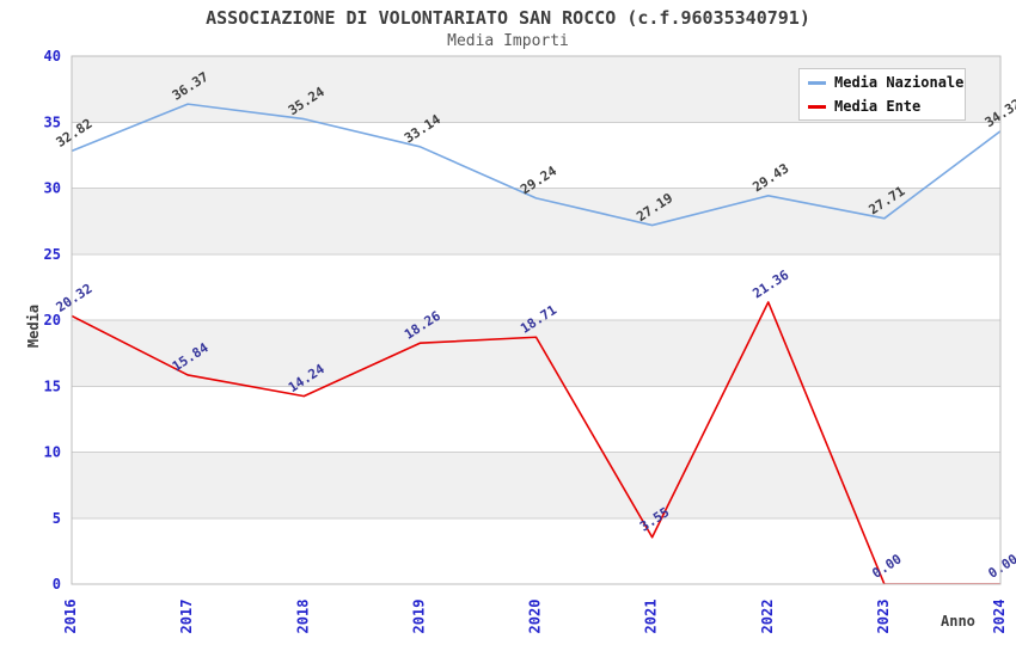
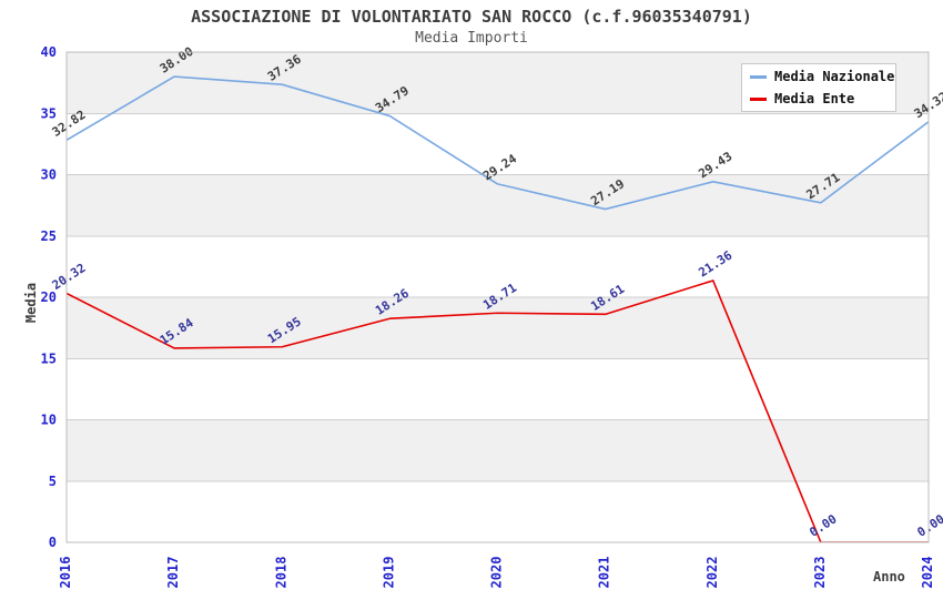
Media Nazionale/2017: 36.37 -> 38.00
Media Nazionale/2018: 35.24 -> 37.36
Media Ente/2018: 14.24 -> 15.95
Media Nazionale/2019: 33.14 -> 34.79
Media Ente/2021: 3.55 -> 18.61
